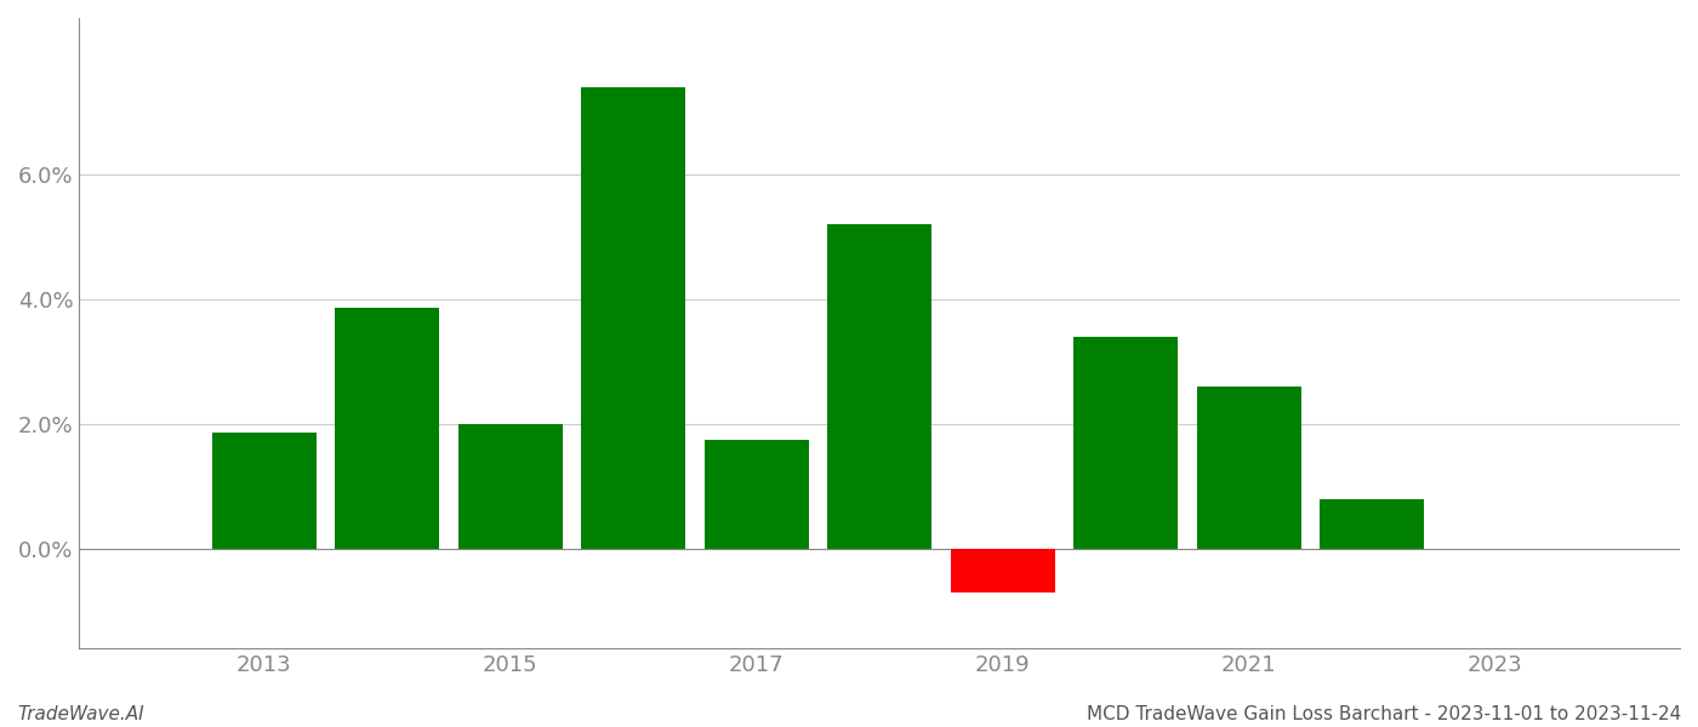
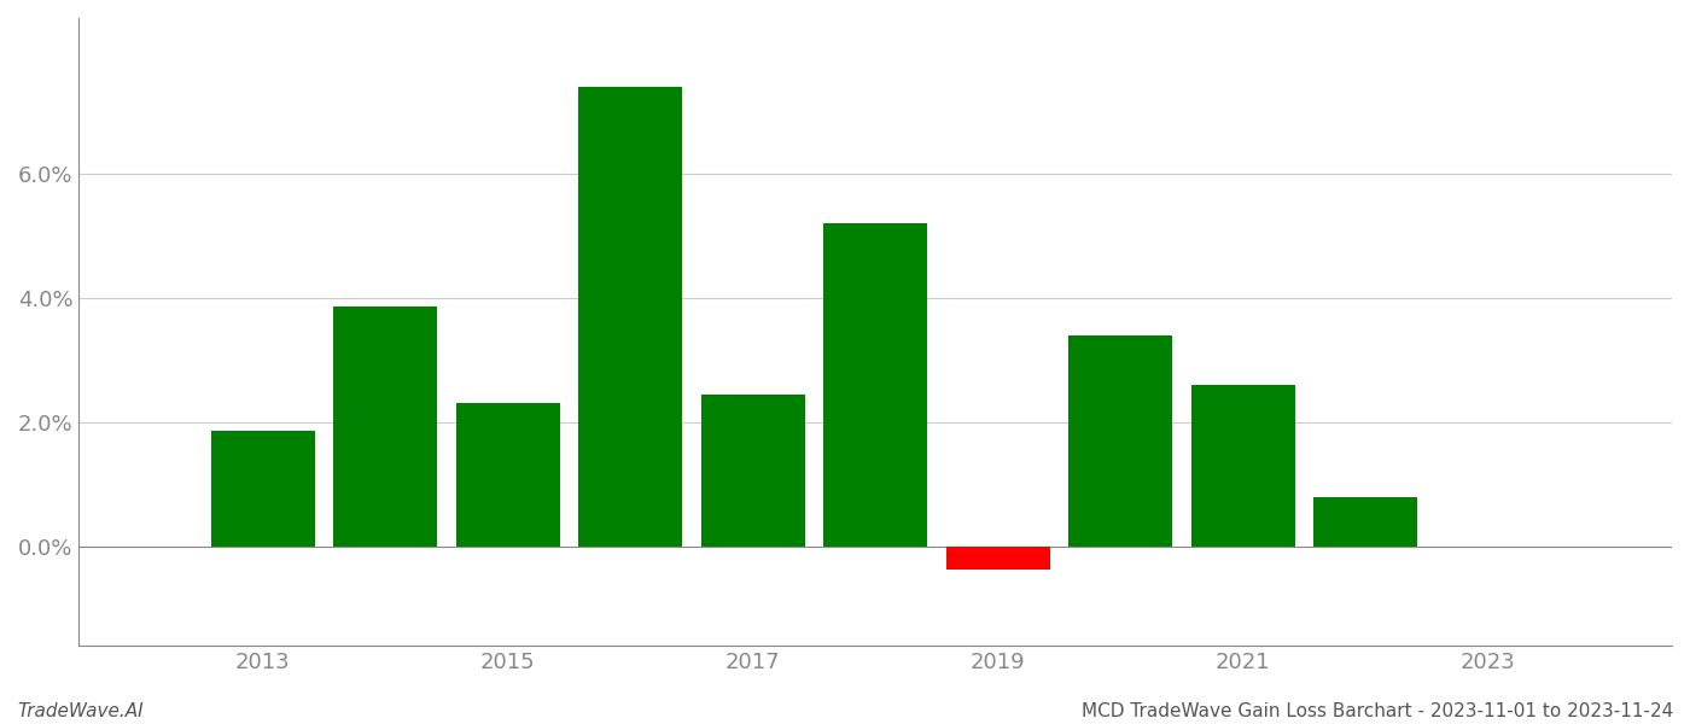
2015: 2.00% -> 2.30%
2017: 1.75% -> 2.44%
2019: -0.70% -> -0.38%
